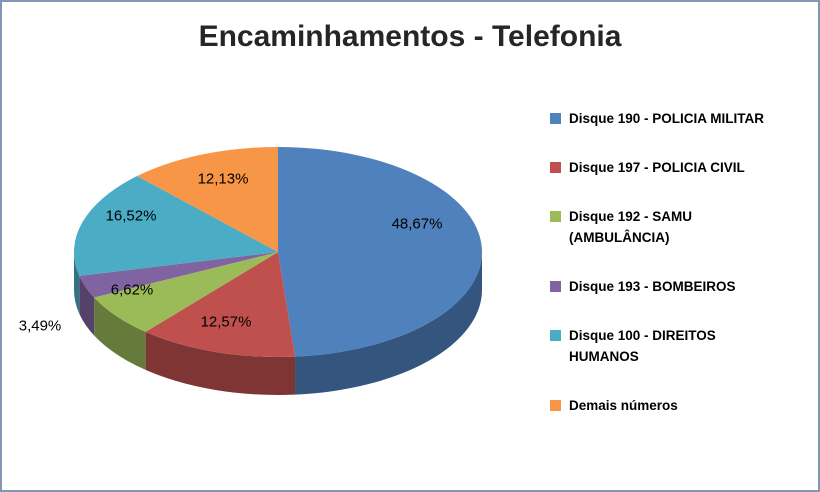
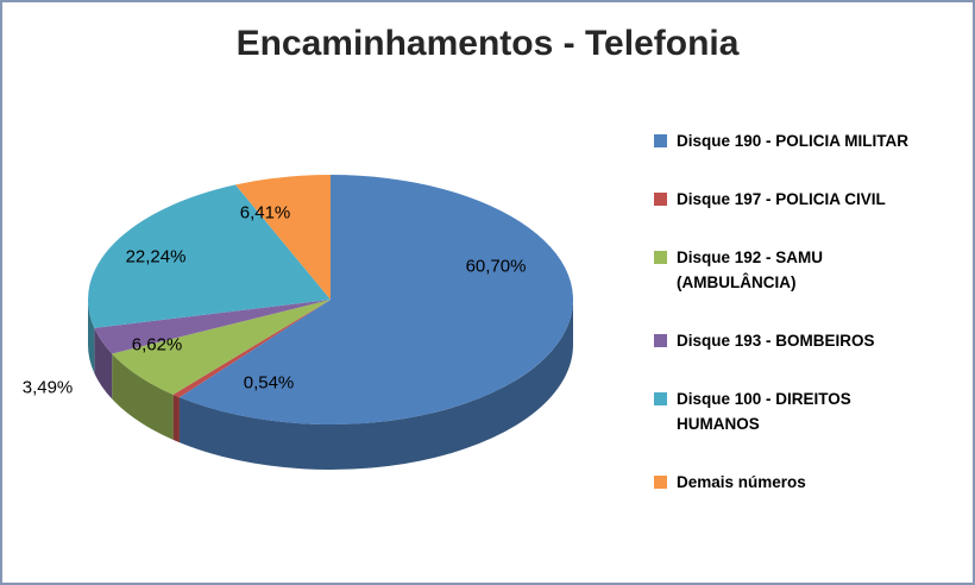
Disque 190 - POLICIA MILITAR: 48,67% -> 60,70%
Disque 197 - POLICIA CIVIL: 12,57% -> 0,54%
Disque 100 - DIREITOS HUMANOS: 16,52% -> 22,24%
Demais números: 12,13% -> 6,41%
